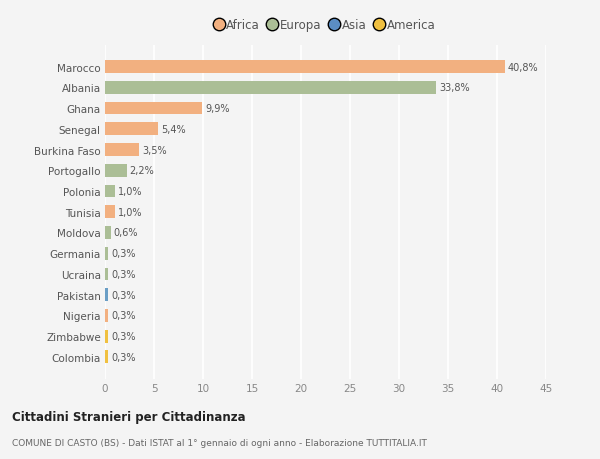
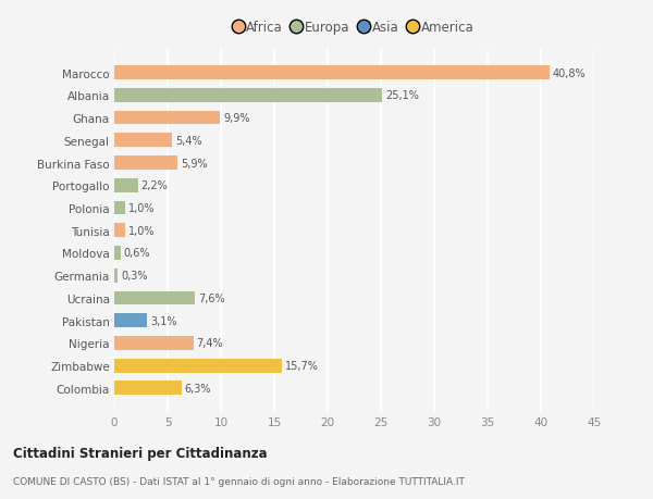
Albania: 33,8% -> 25,1%
Burkina Faso: 3,5% -> 5,9%
Ucraina: 0,3% -> 7,6%
Pakistan: 0,3% -> 3,1%
Nigeria: 0,3% -> 7,4%
Zimbabwe: 0,3% -> 15,7%
Colombia: 0,3% -> 6,3%
